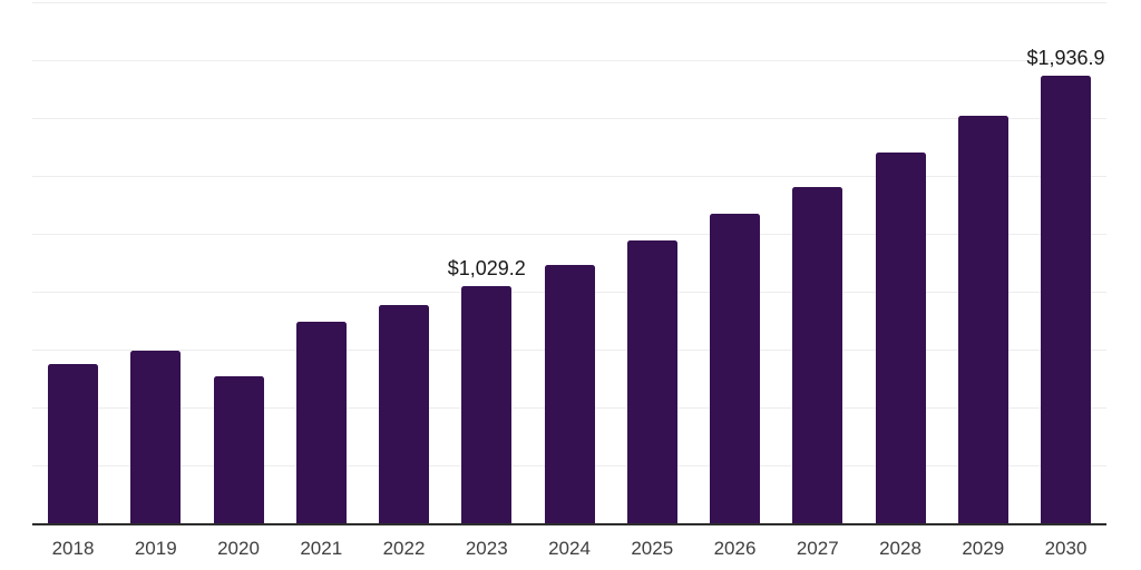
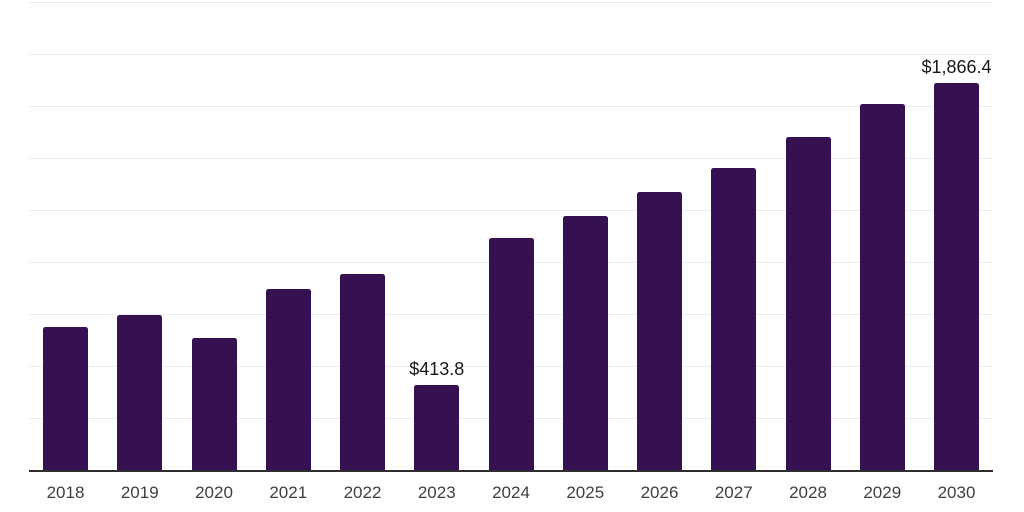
2023: $1,029.2 -> $413.8
2030: $1,936.9 -> $1,866.4
